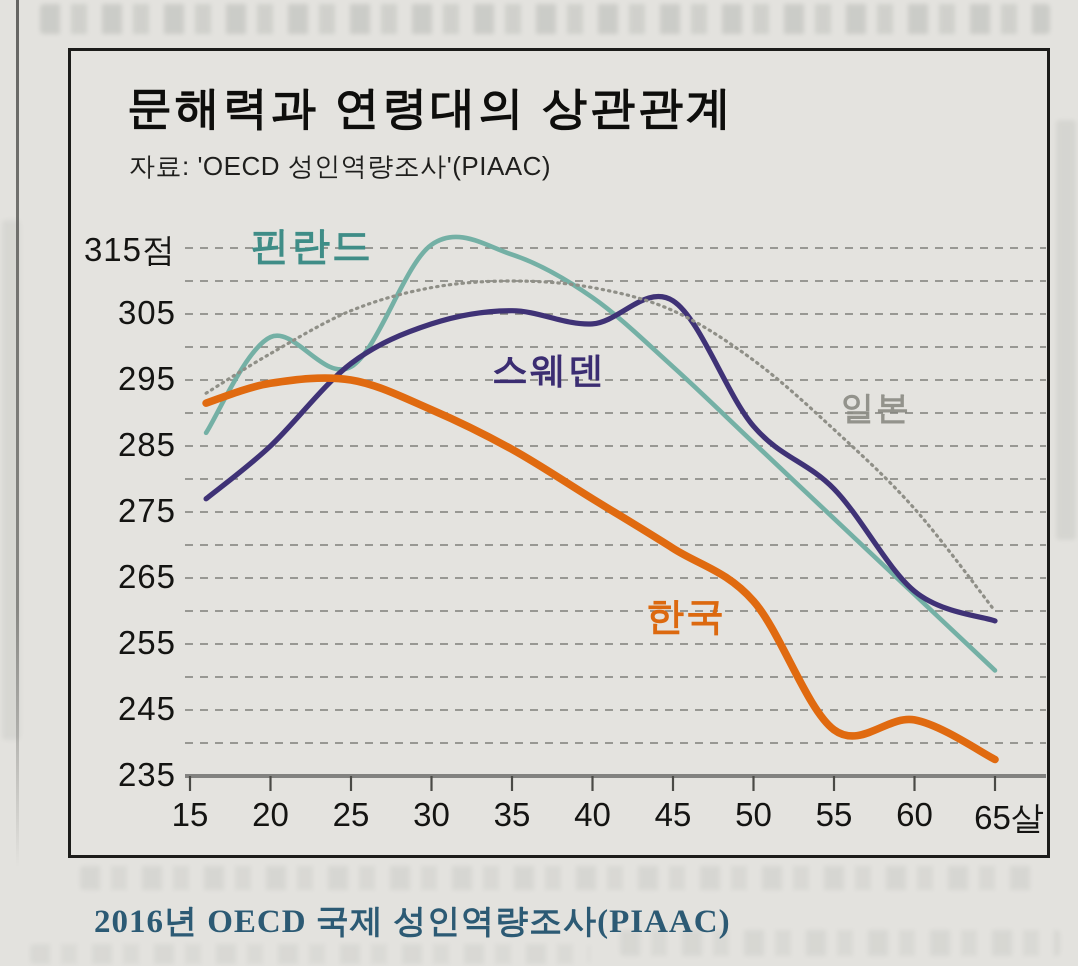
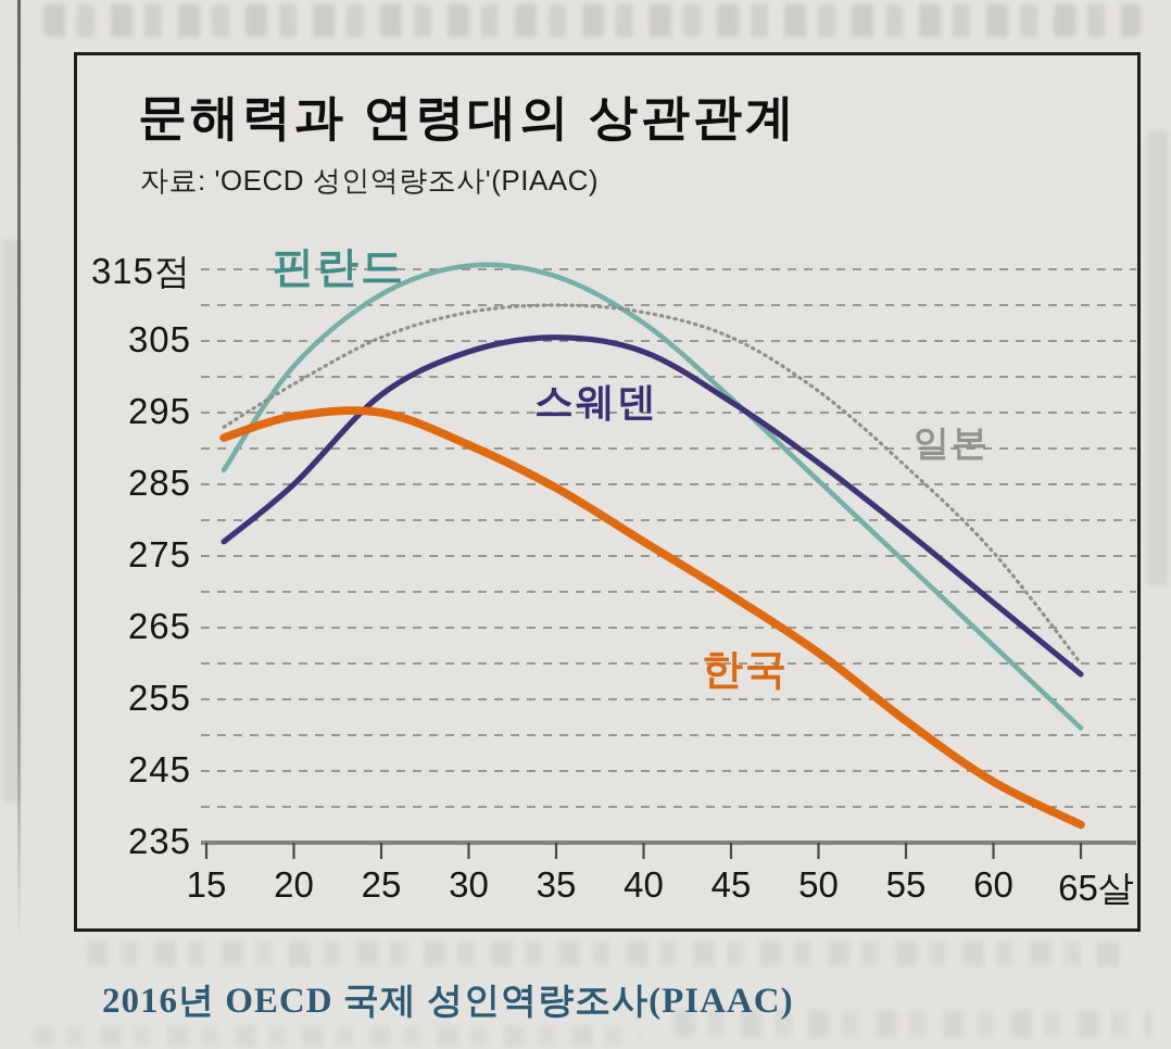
핀란드/25: 297 -> 312
스웨덴/45: 307 -> 296
한국/55: 242 -> 252
스웨덴/60: 263 -> 268
